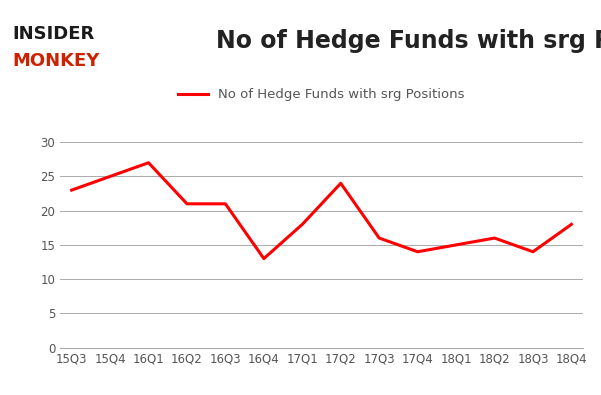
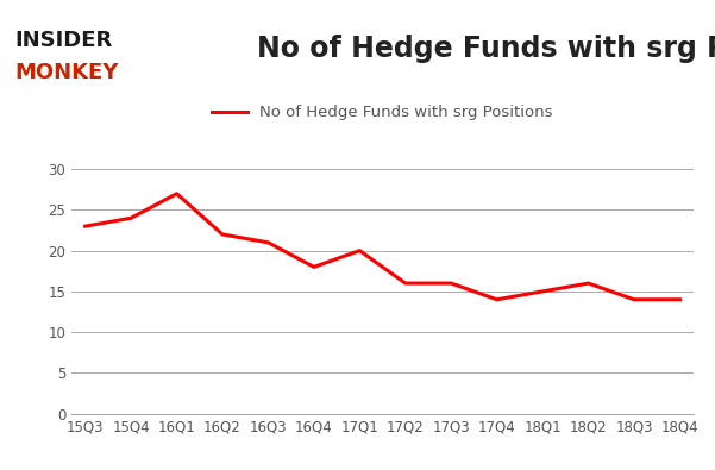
15Q4: 25 -> 24
16Q2: 21 -> 22
16Q4: 13 -> 18
17Q1: 18 -> 20
17Q2: 24 -> 16
18Q4: 18 -> 14
